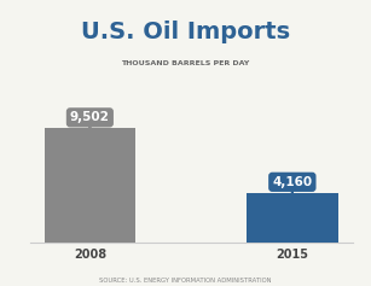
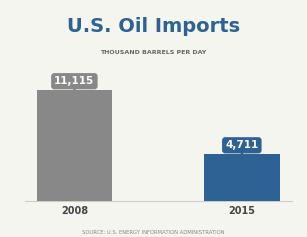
2008: 9,502 -> 11,115
2015: 4,160 -> 4,711
